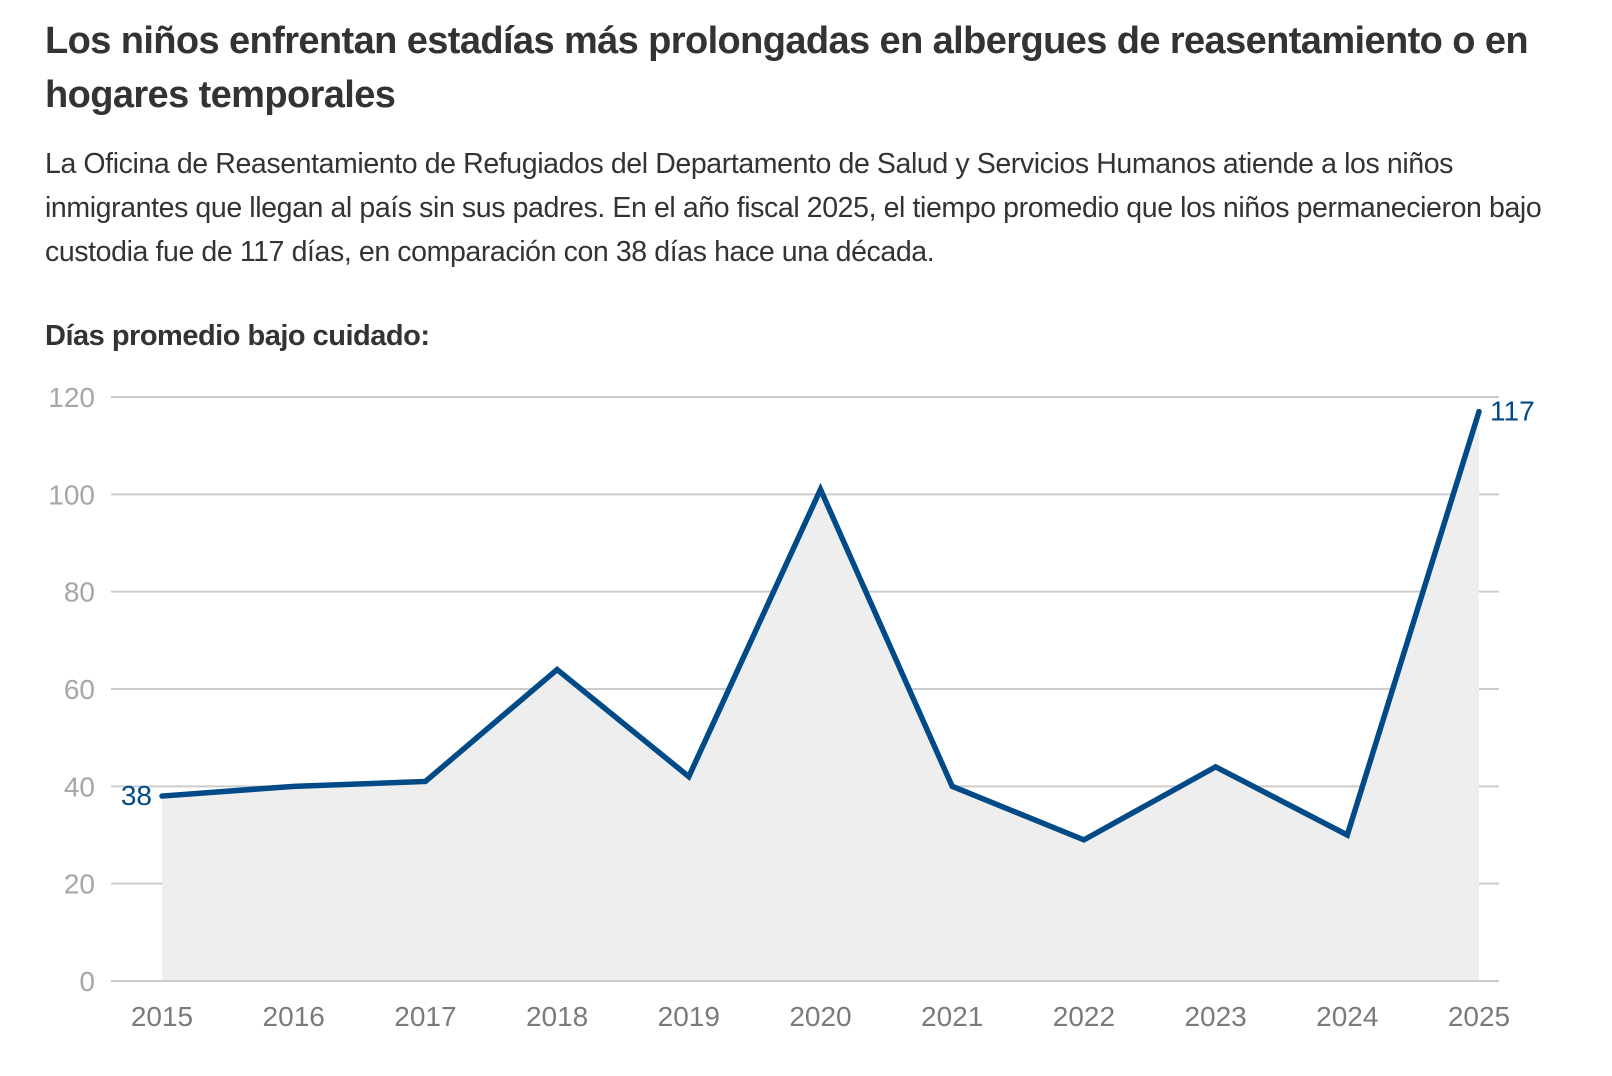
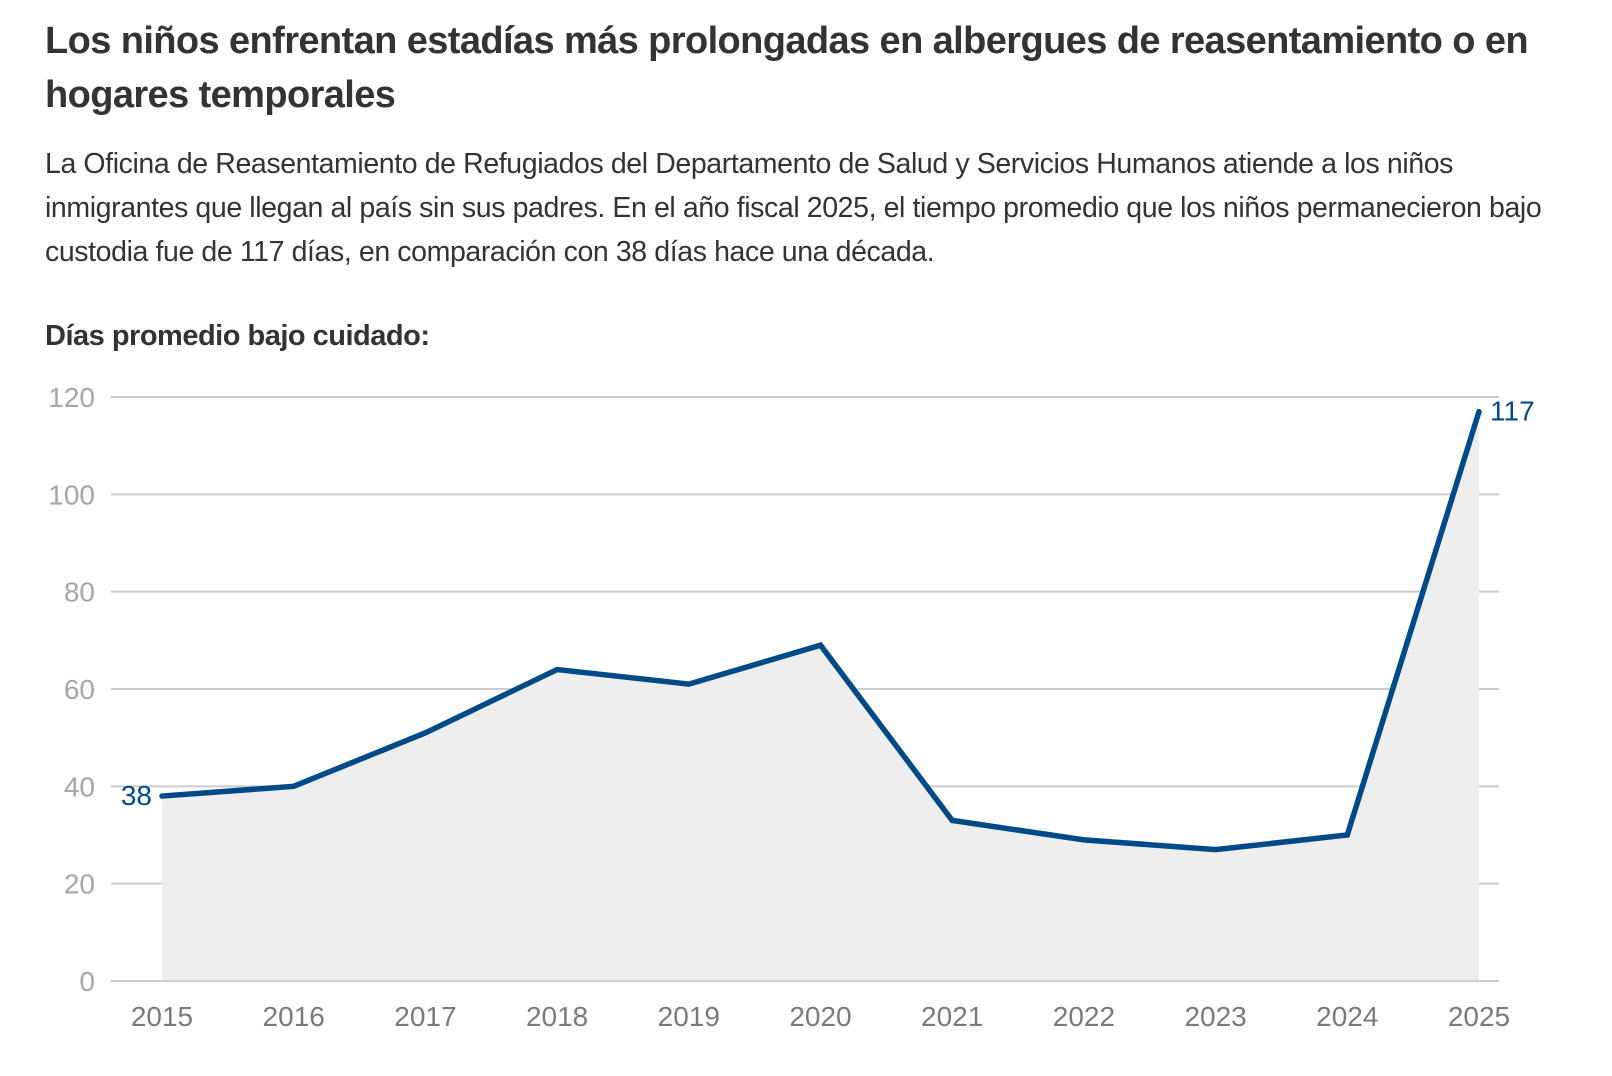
2017: 41 -> 51
2019: 42 -> 61
2020: 101 -> 69
2021: 40 -> 33
2023: 44 -> 27
